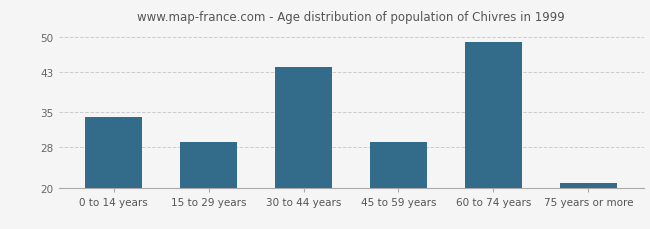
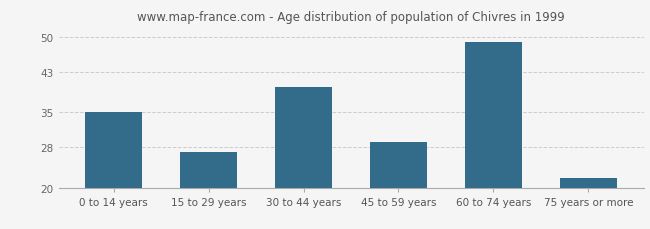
0 to 14 years: 34 -> 35
15 to 29 years: 29 -> 27
30 to 44 years: 44 -> 40
75 years or more: 21 -> 22
